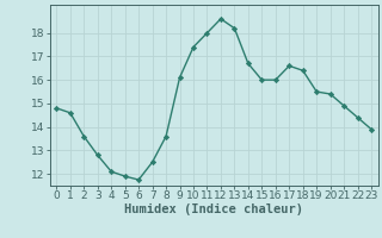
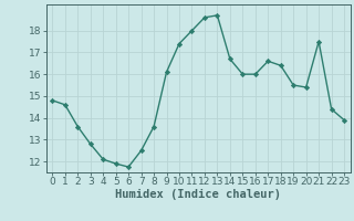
13: 18.2 -> 18.7
21: 14.9 -> 17.5
